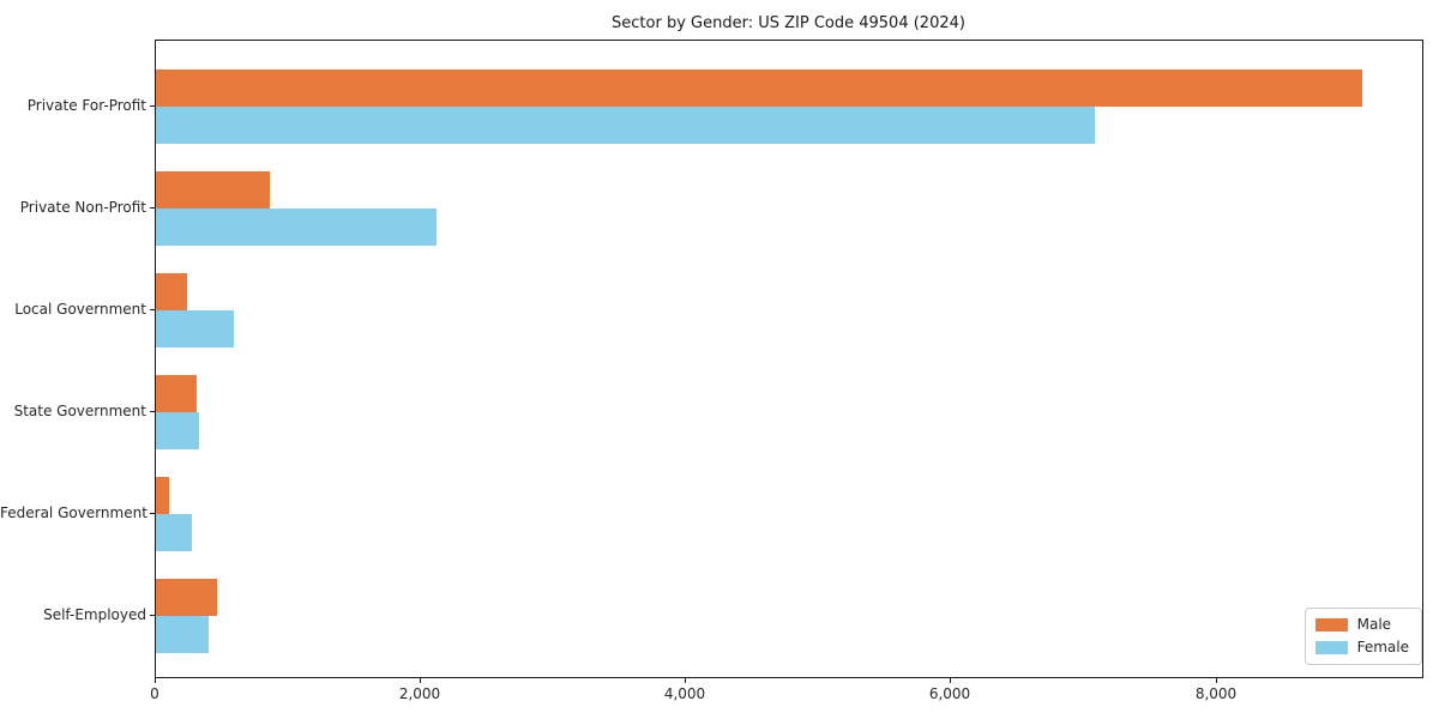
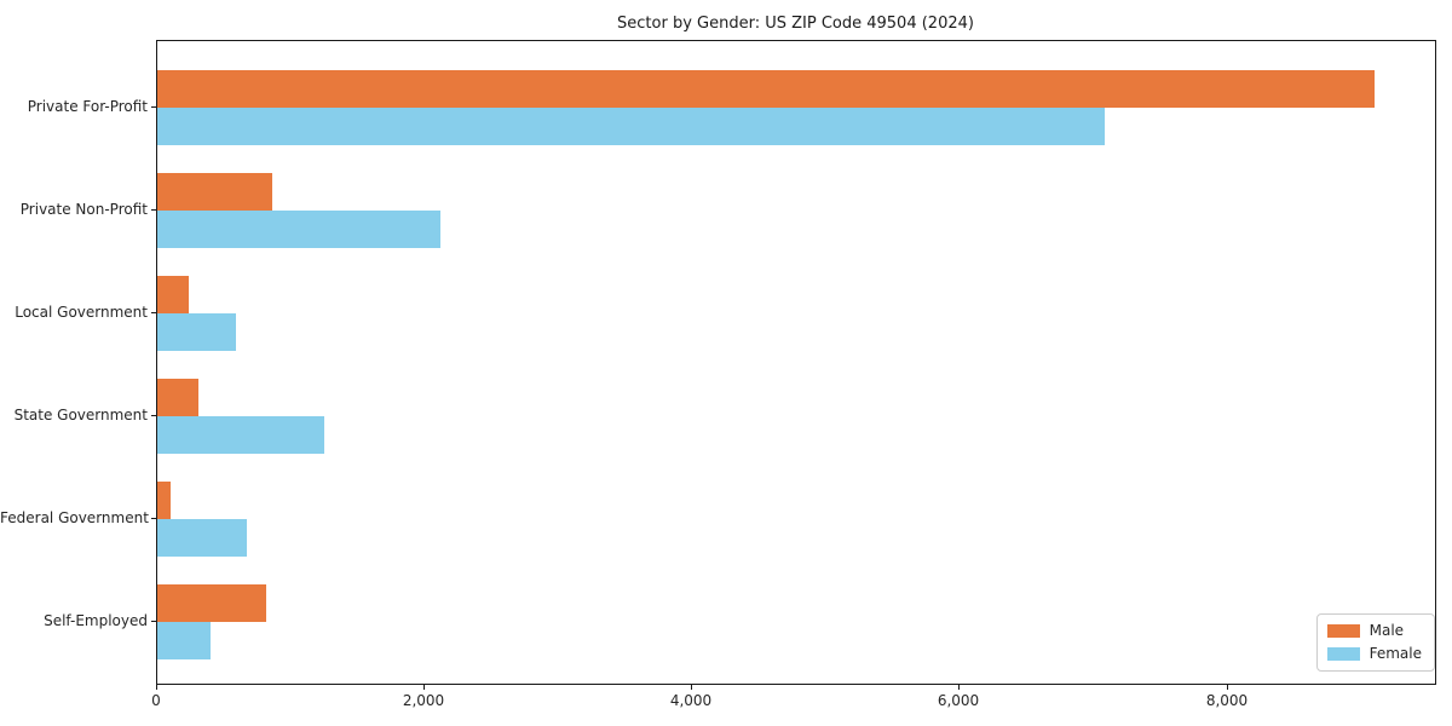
Female/State Government: 320 -> 1250
Female/Federal Government: 270 -> 670
Male/Self-Employed: 460 -> 810
